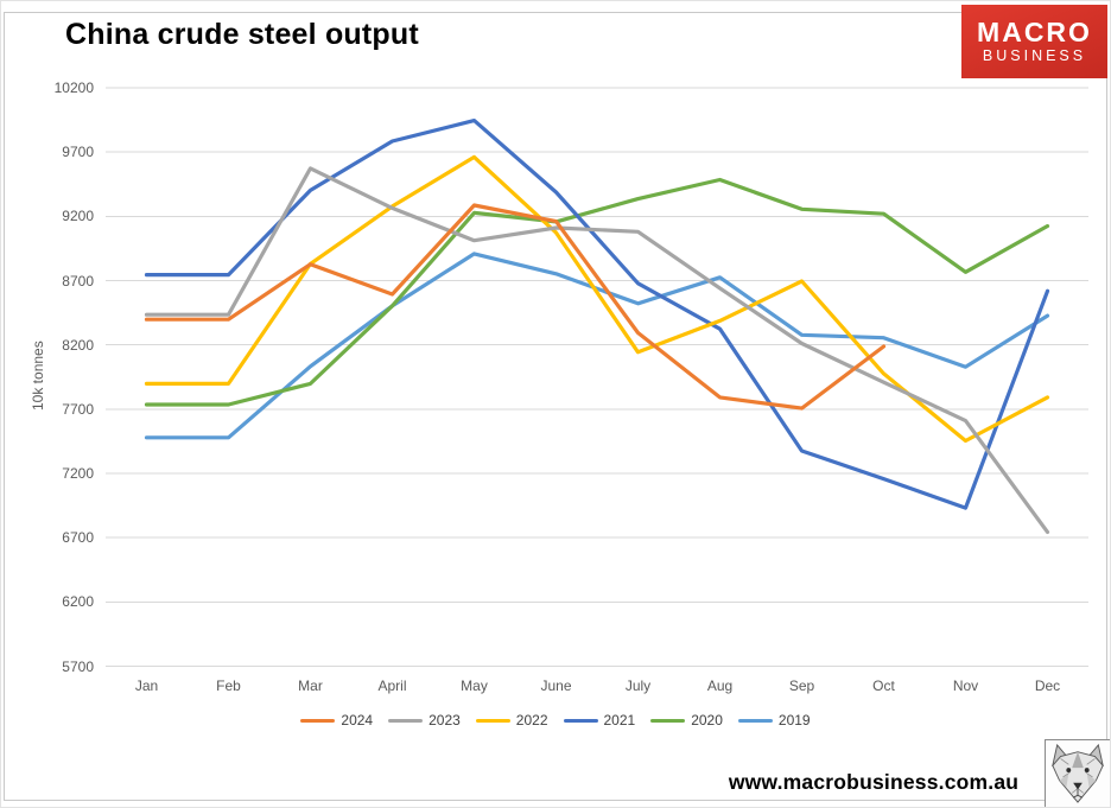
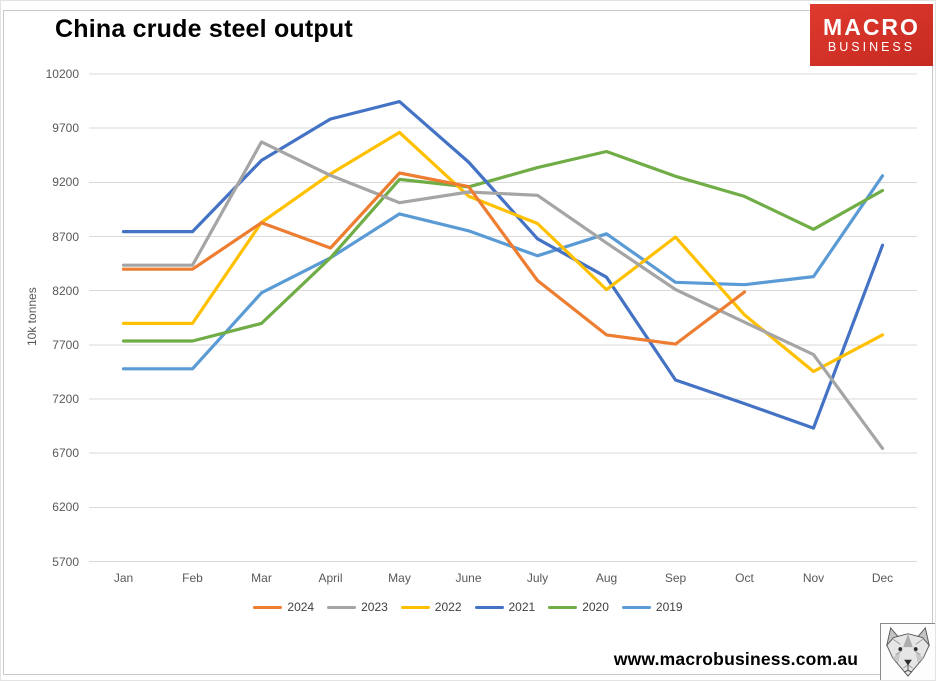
2019/Mar: 8030 -> 8180
2022/July: 8140 -> 8820
2022/Aug: 8390 -> 8210
2020/Oct: 9220 -> 9070
2019/Nov: 8030 -> 8330
2019/Dec: 8430 -> 9260
